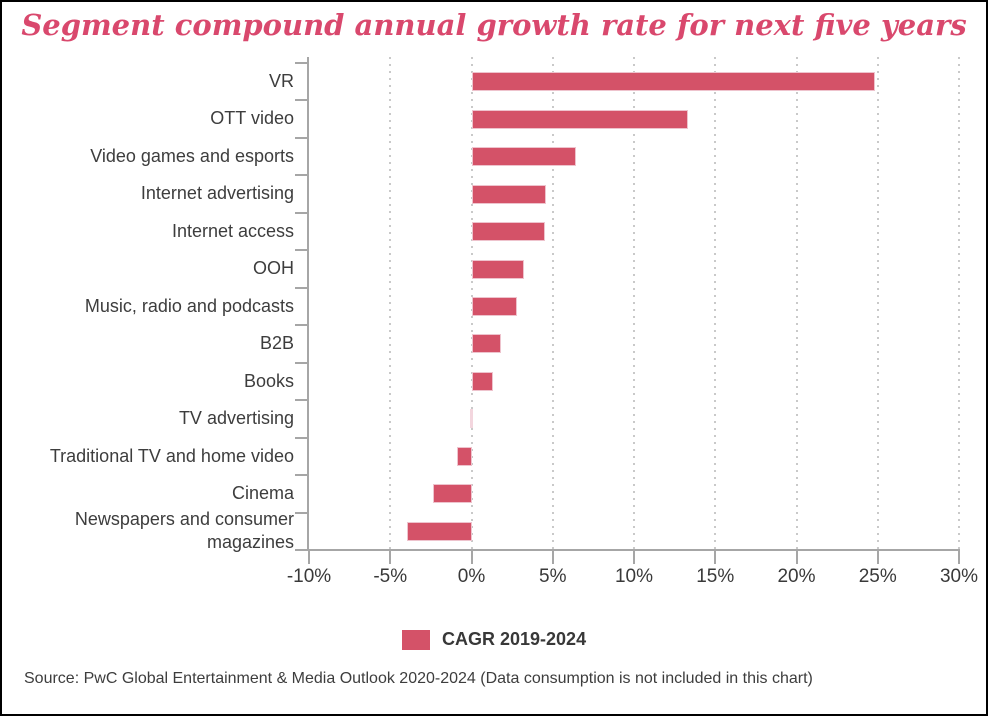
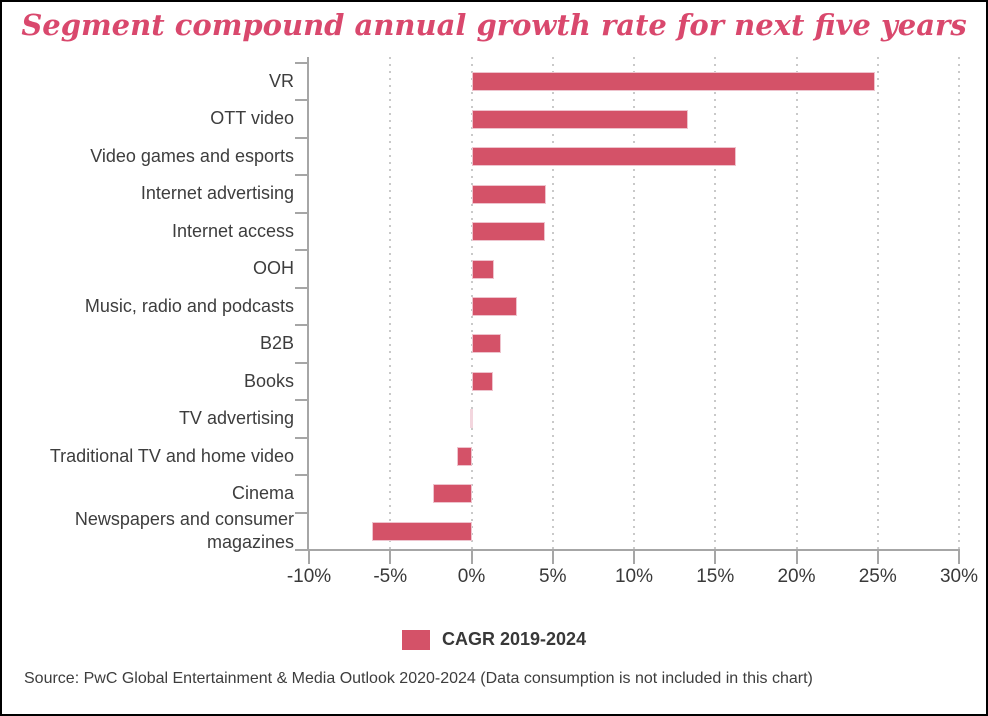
Video games and esports: 6.4% -> 16.3%
OOH: 3.2% -> 1.4%
Newspapers and consumer magazines: -4.0% -> -6.1%
